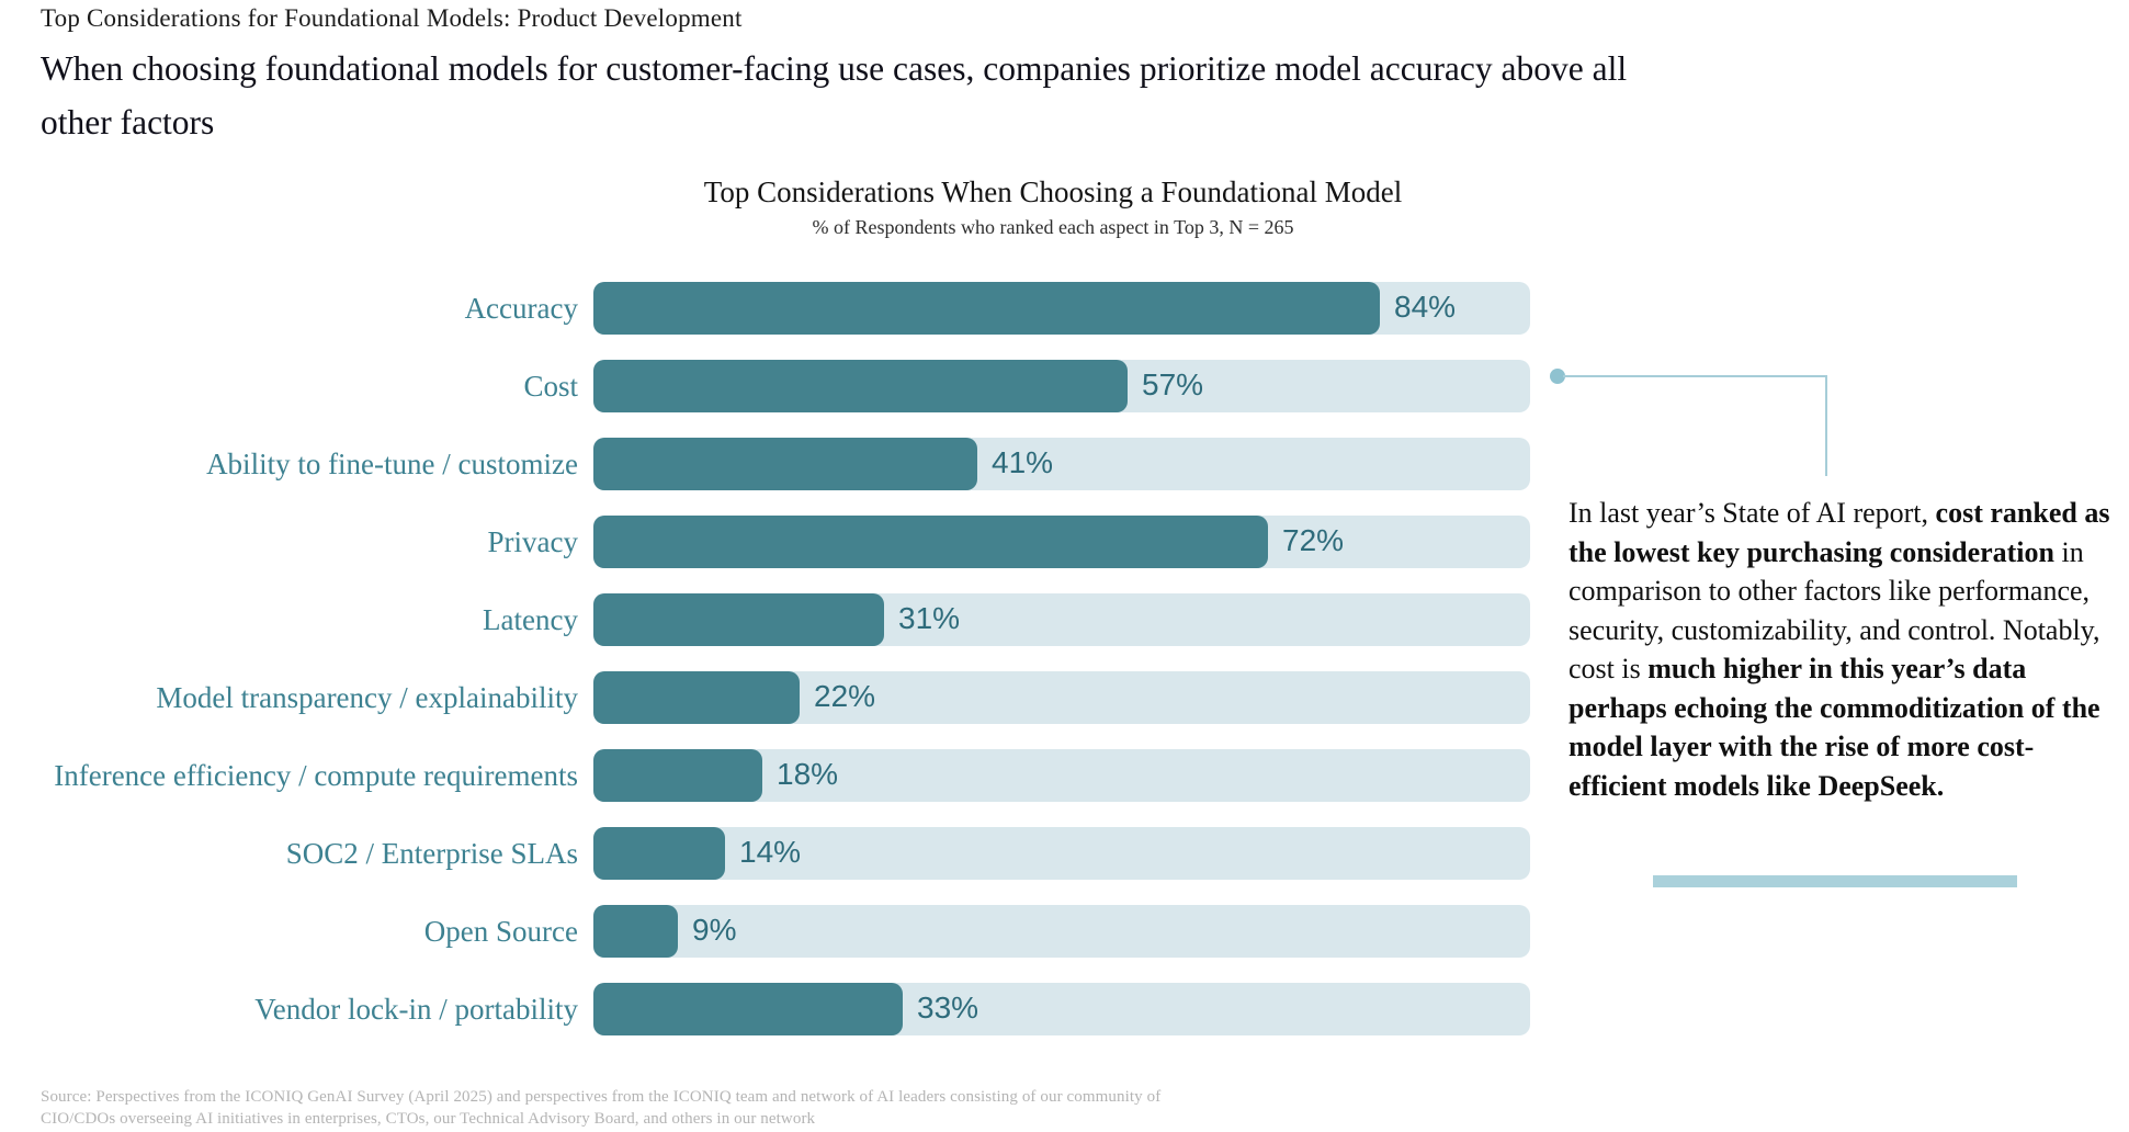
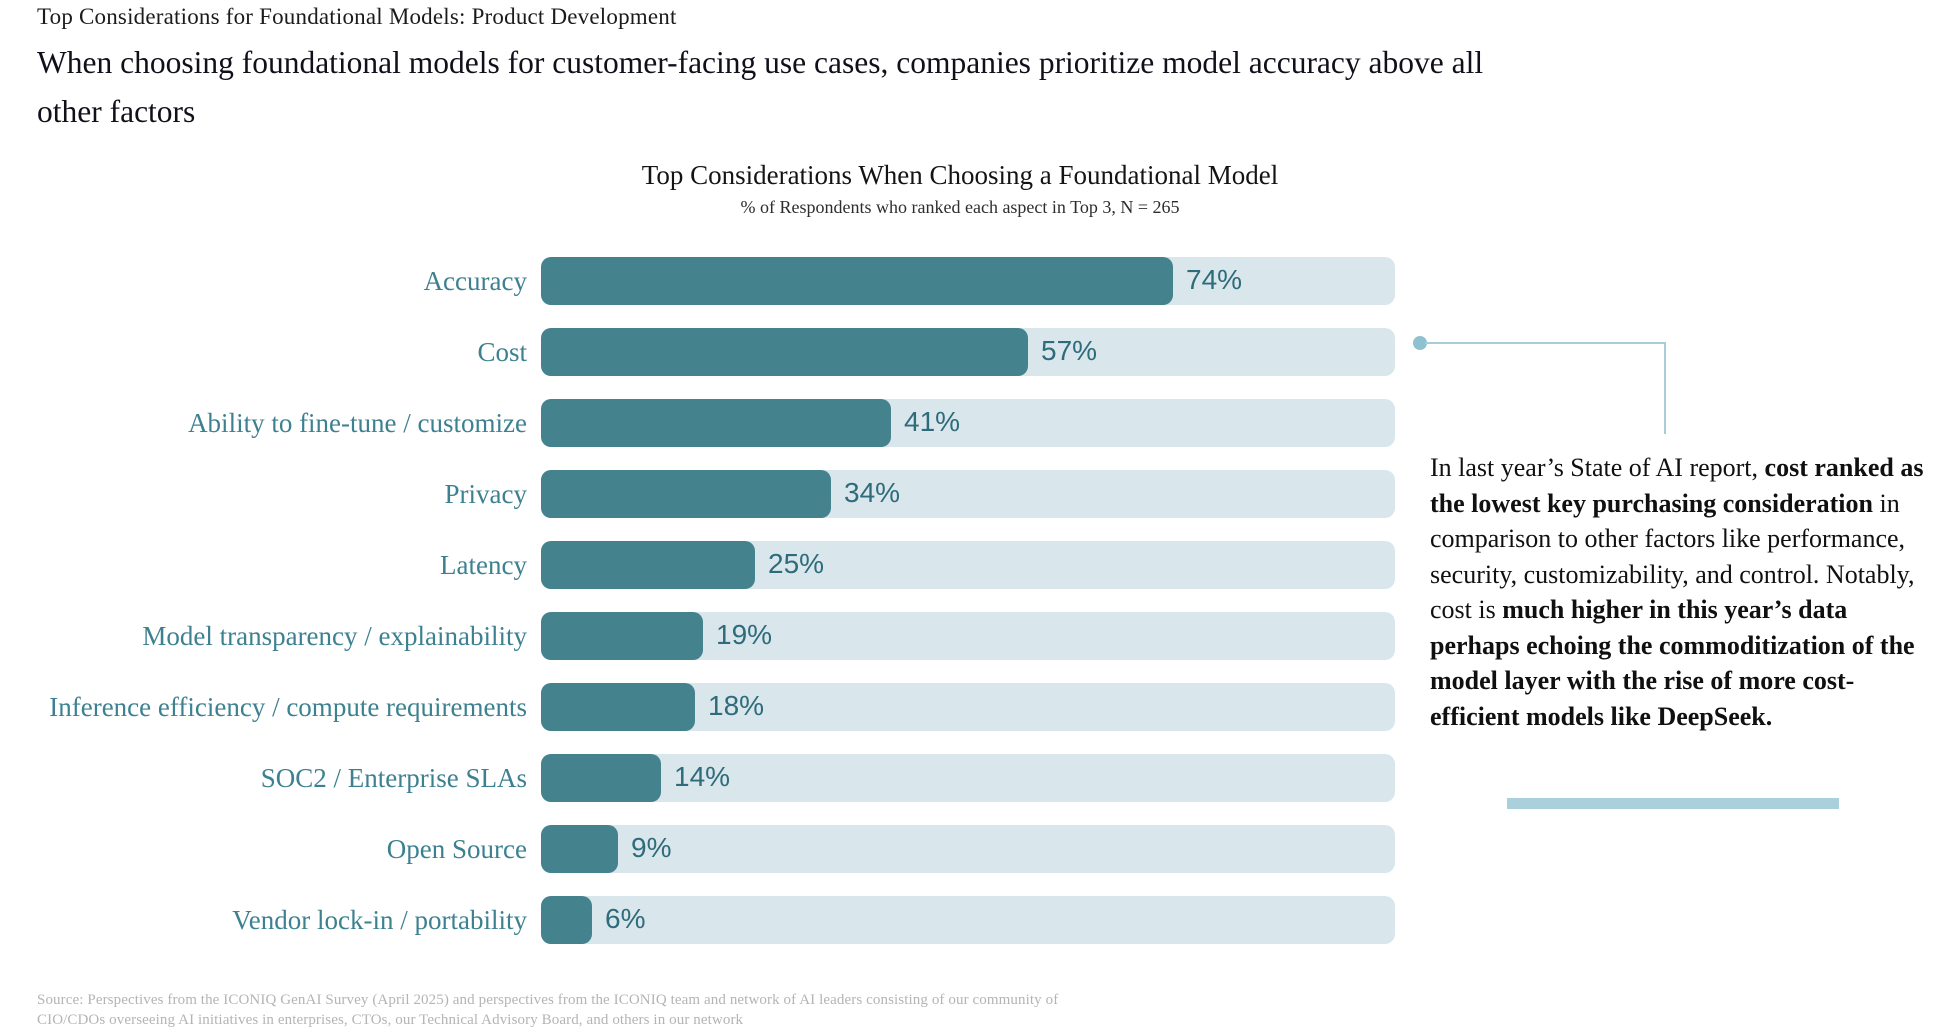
Accuracy: 84% -> 74%
Privacy: 72% -> 34%
Latency: 31% -> 25%
Model transparency / explainability: 22% -> 19%
Vendor lock-in / portability: 33% -> 6%
